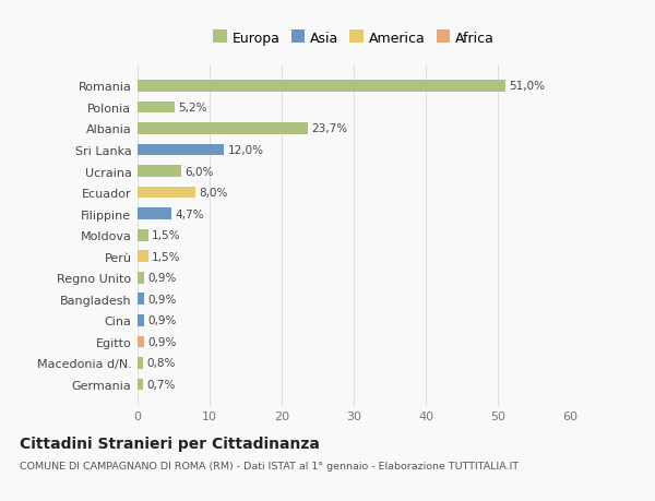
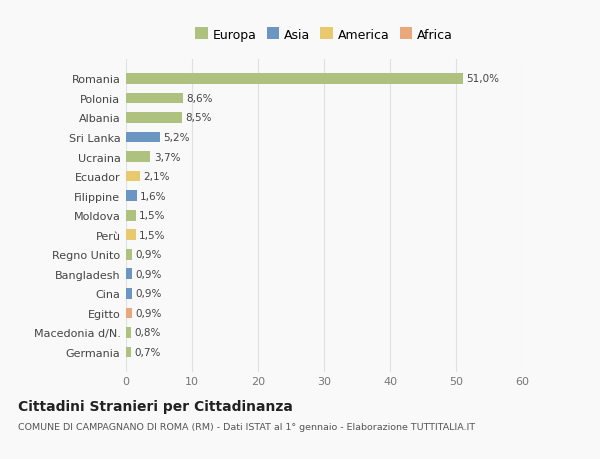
Polonia: 5,2% -> 8,6%
Albania: 23,7% -> 8,5%
Sri Lanka: 12,0% -> 5,2%
Ucraina: 6,0% -> 3,7%
Ecuador: 8,0% -> 2,1%
Filippine: 4,7% -> 1,6%
